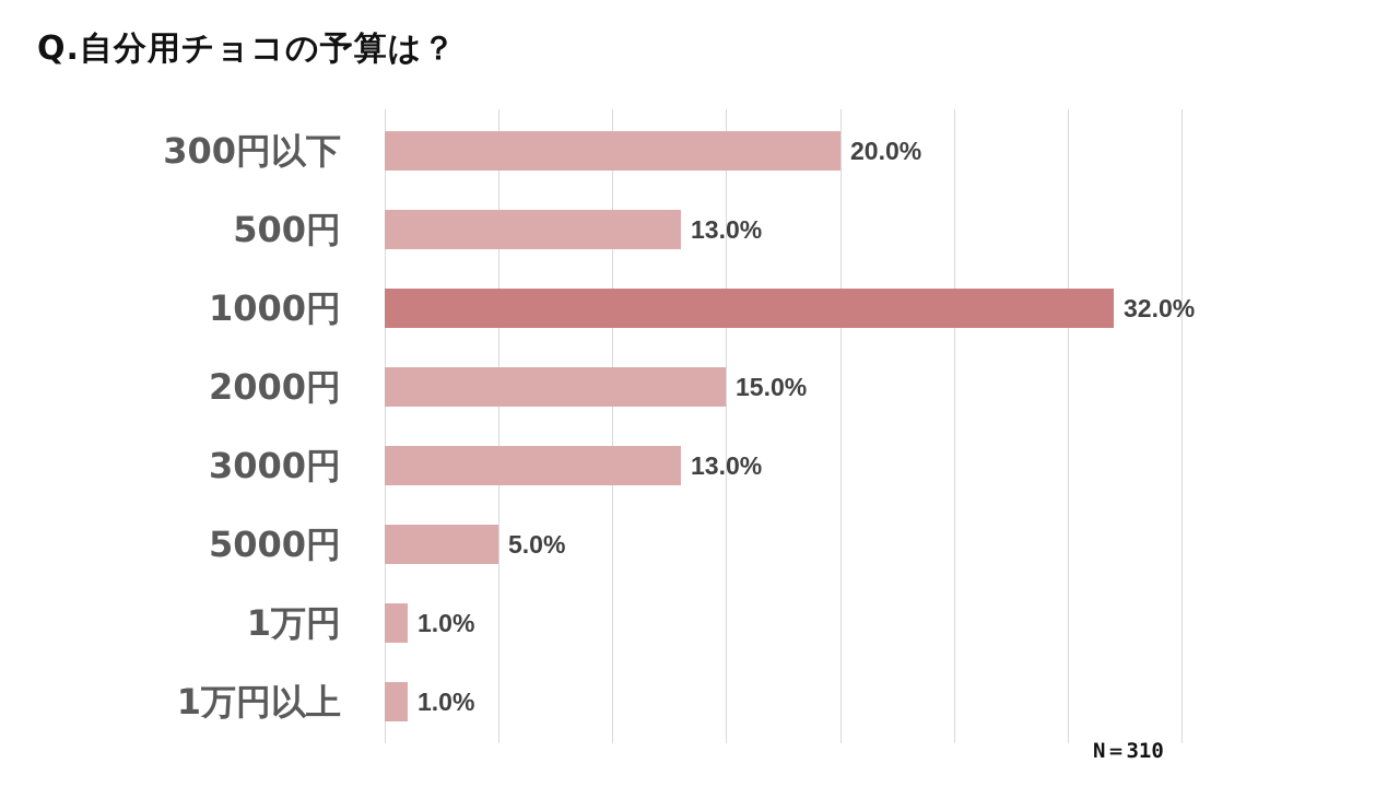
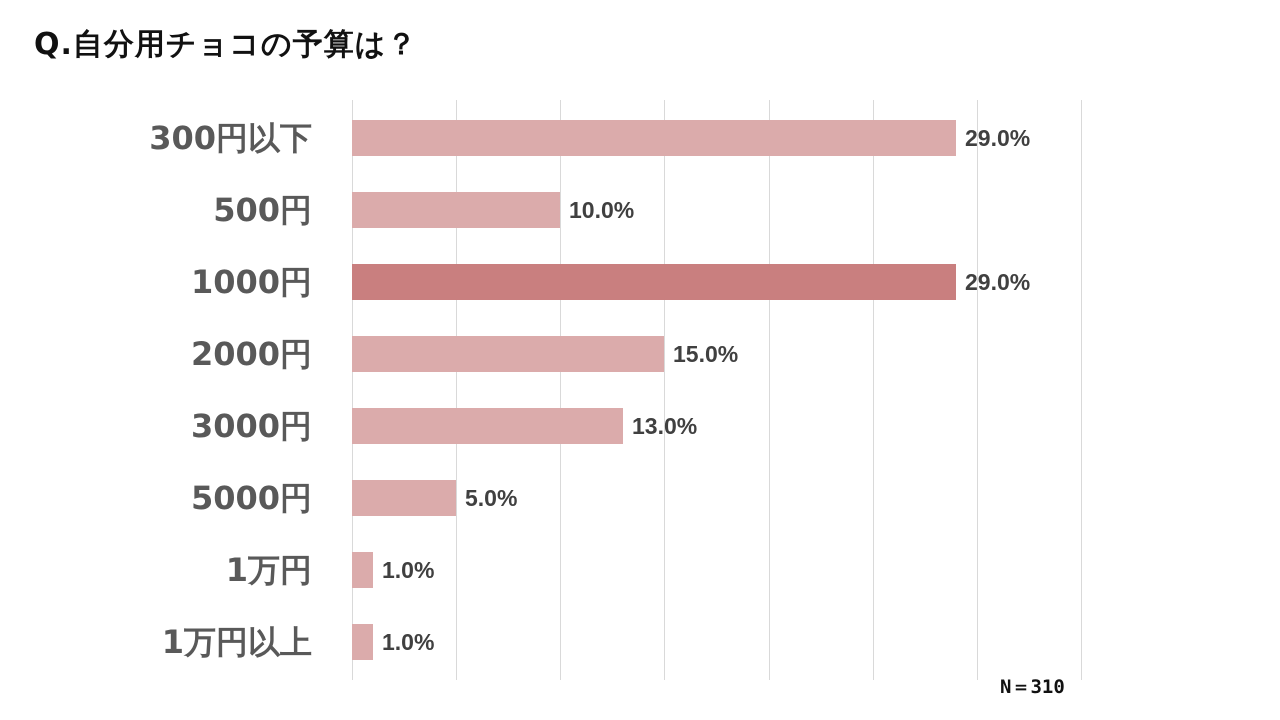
300円以下: 20.0% -> 29.0%
500円: 13.0% -> 10.0%
1000円: 32.0% -> 29.0%
